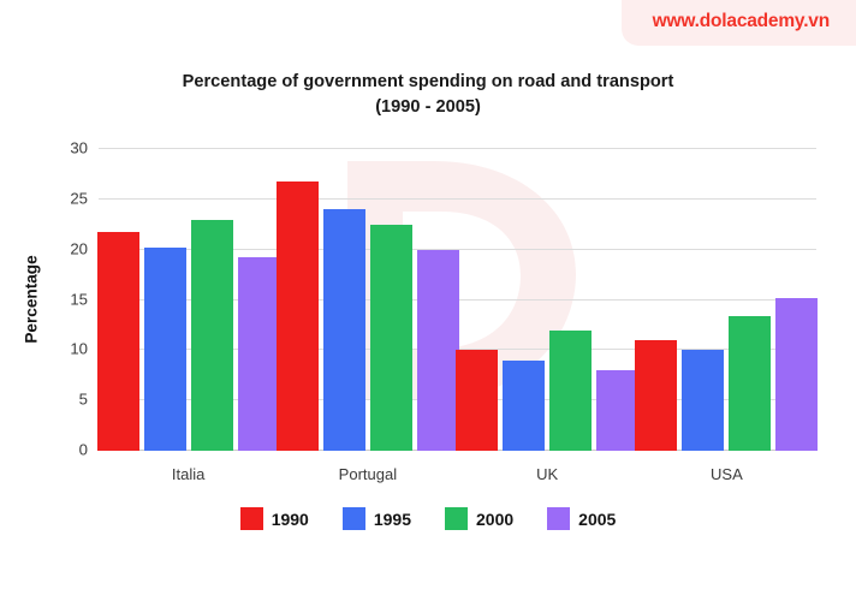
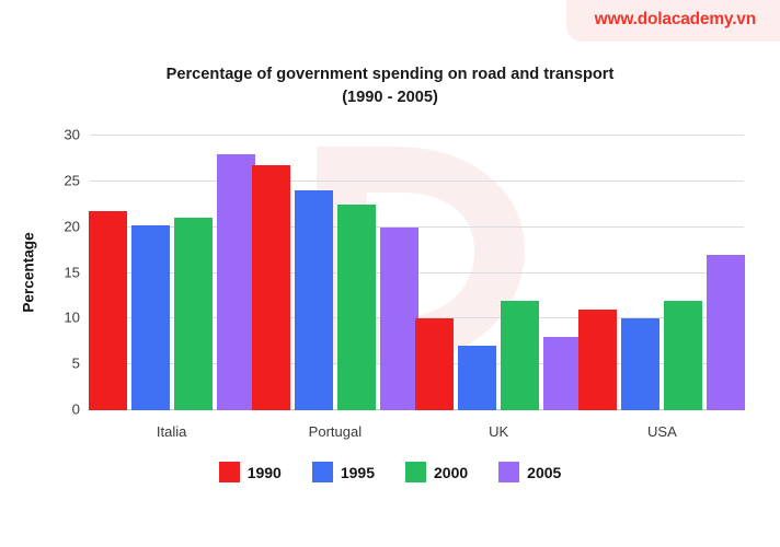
2000/Italia: 23 -> 21
2005/Italia: 19 -> 28
1995/UK: 9 -> 7
2000/USA: 13 -> 12
2005/USA: 15 -> 17
